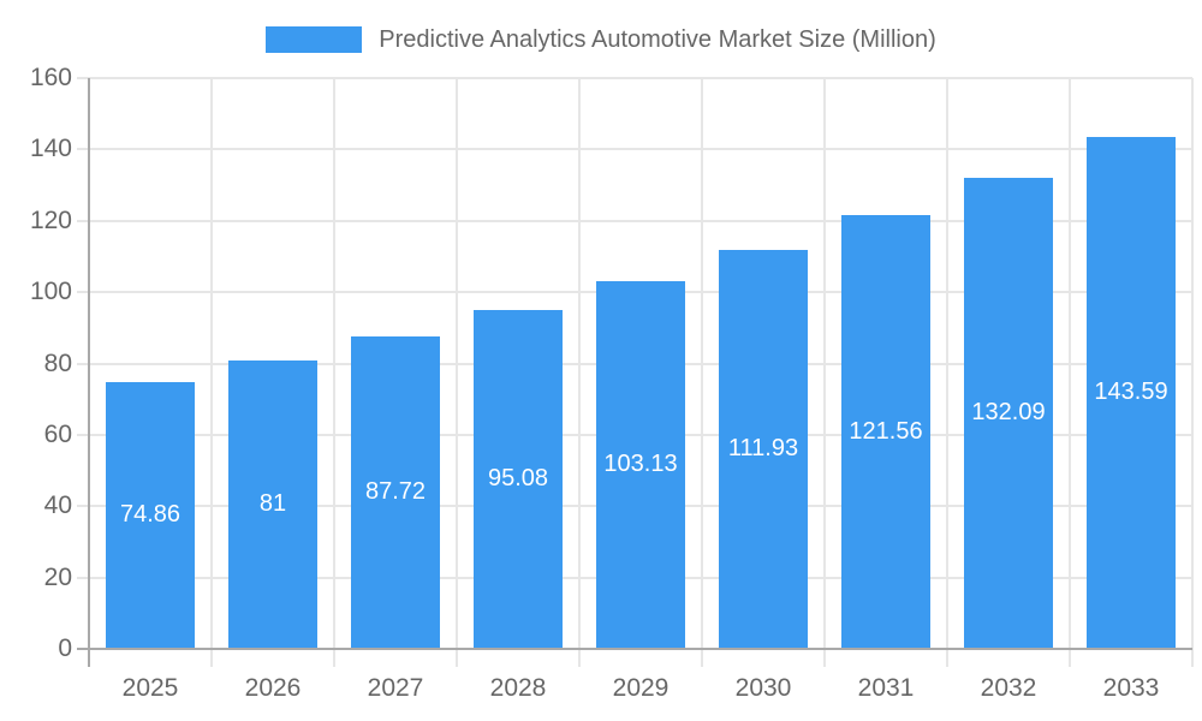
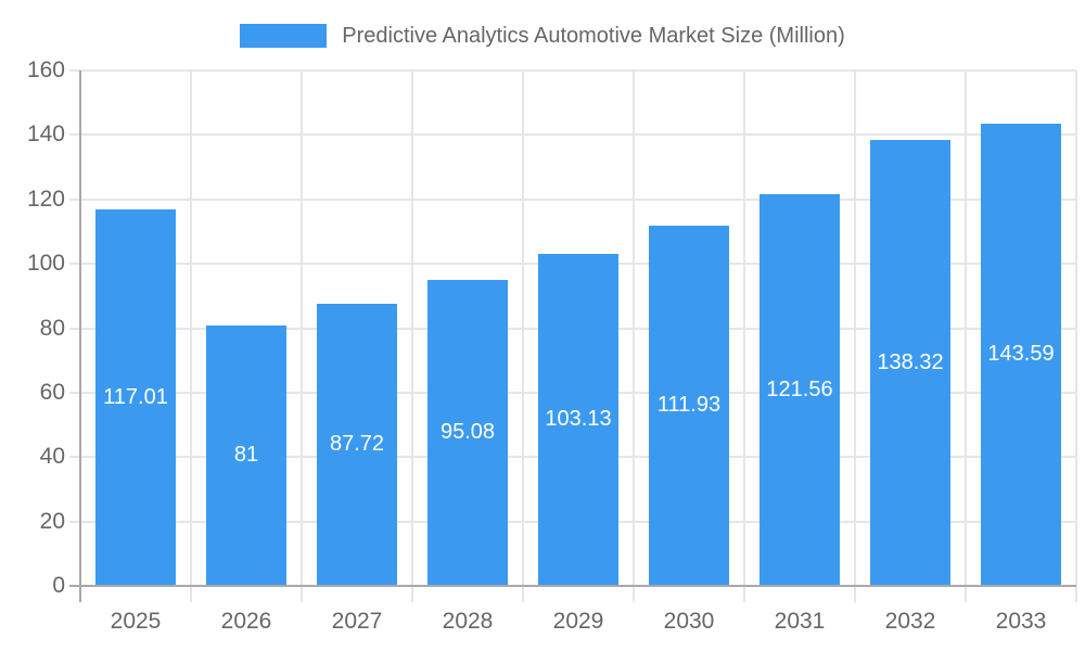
2025: 74.86 -> 117.01
2032: 132.09 -> 138.32
